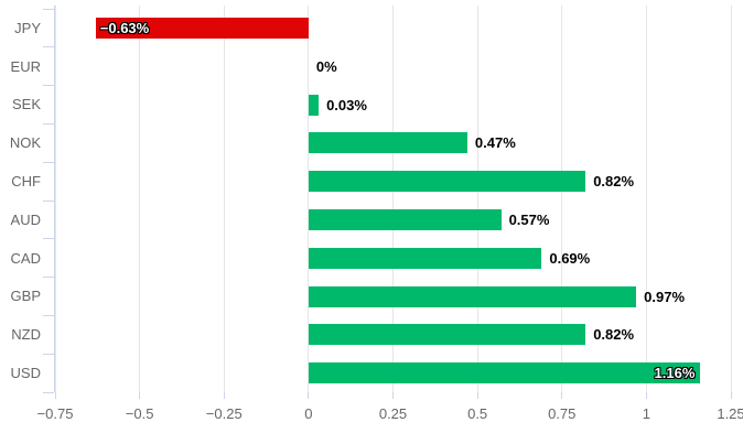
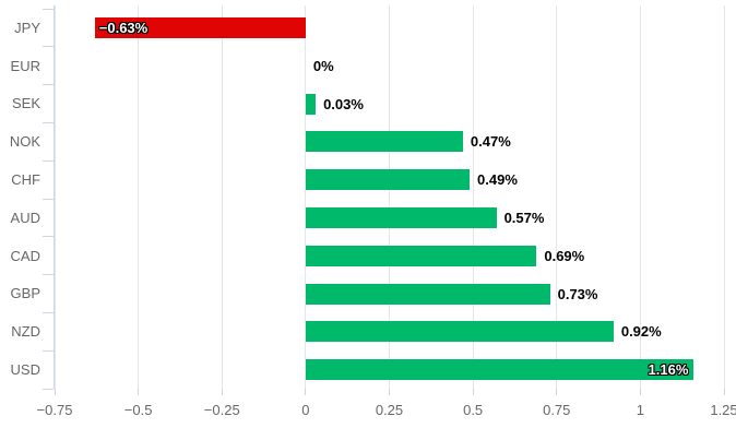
CHF: 0.82% -> 0.49%
GBP: 0.97% -> 0.73%
NZD: 0.82% -> 0.92%
